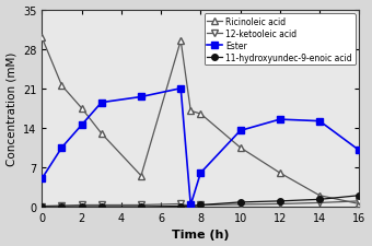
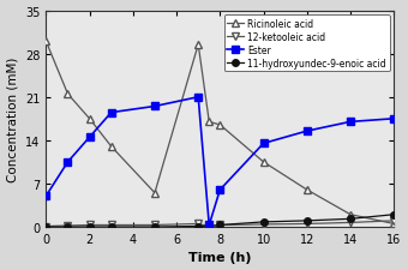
Ester/14: 15.2 -> 17.0
Ester/16: 10.0 -> 17.5
